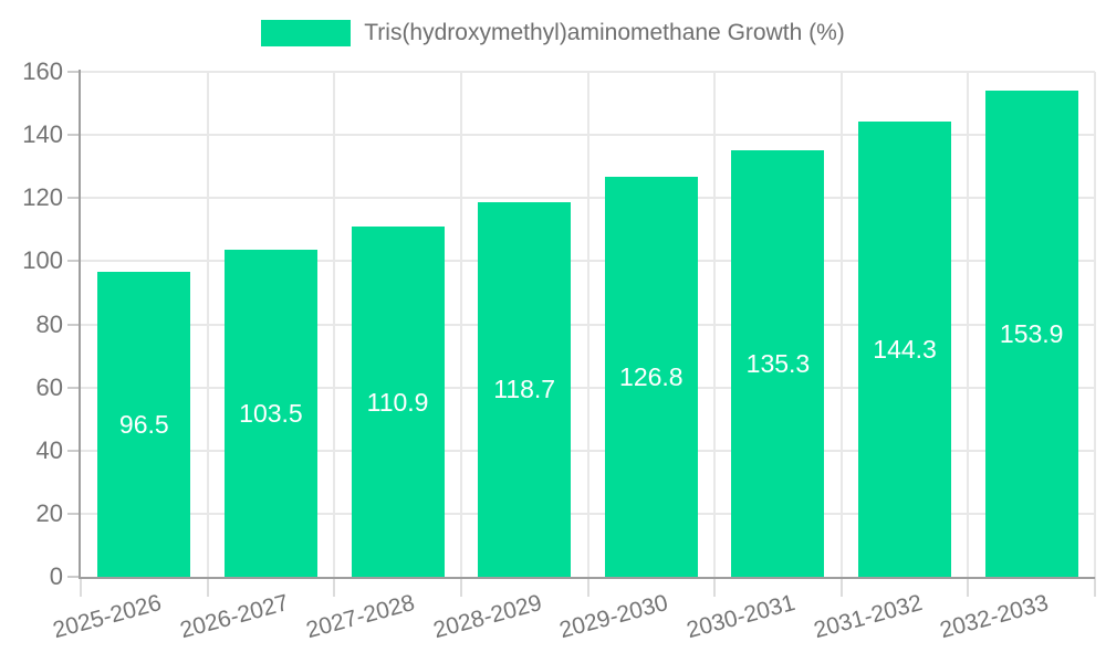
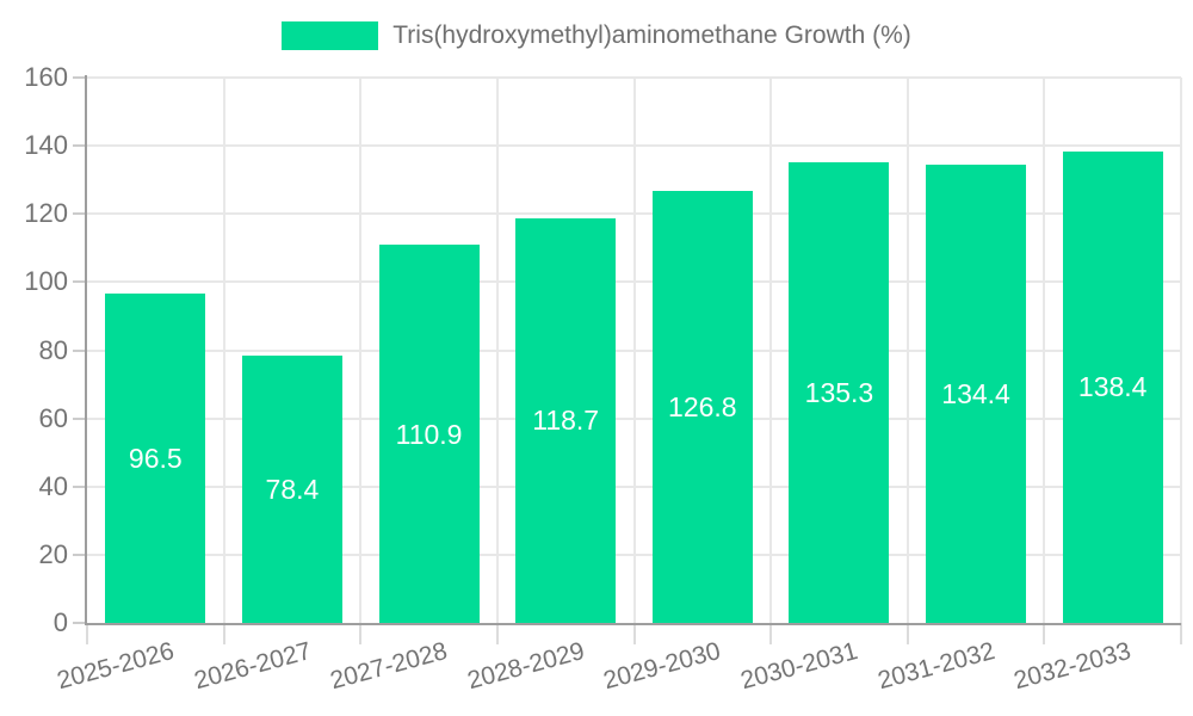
2026-2027: 103.5 -> 78.4
2031-2032: 144.3 -> 134.4
2032-2033: 153.9 -> 138.4
